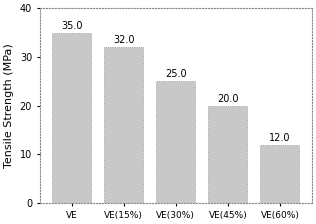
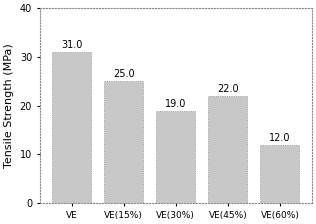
VE: 35.0 -> 31.0
VE(15%): 32.0 -> 25.0
VE(30%): 25.0 -> 19.0
VE(45%): 20.0 -> 22.0
